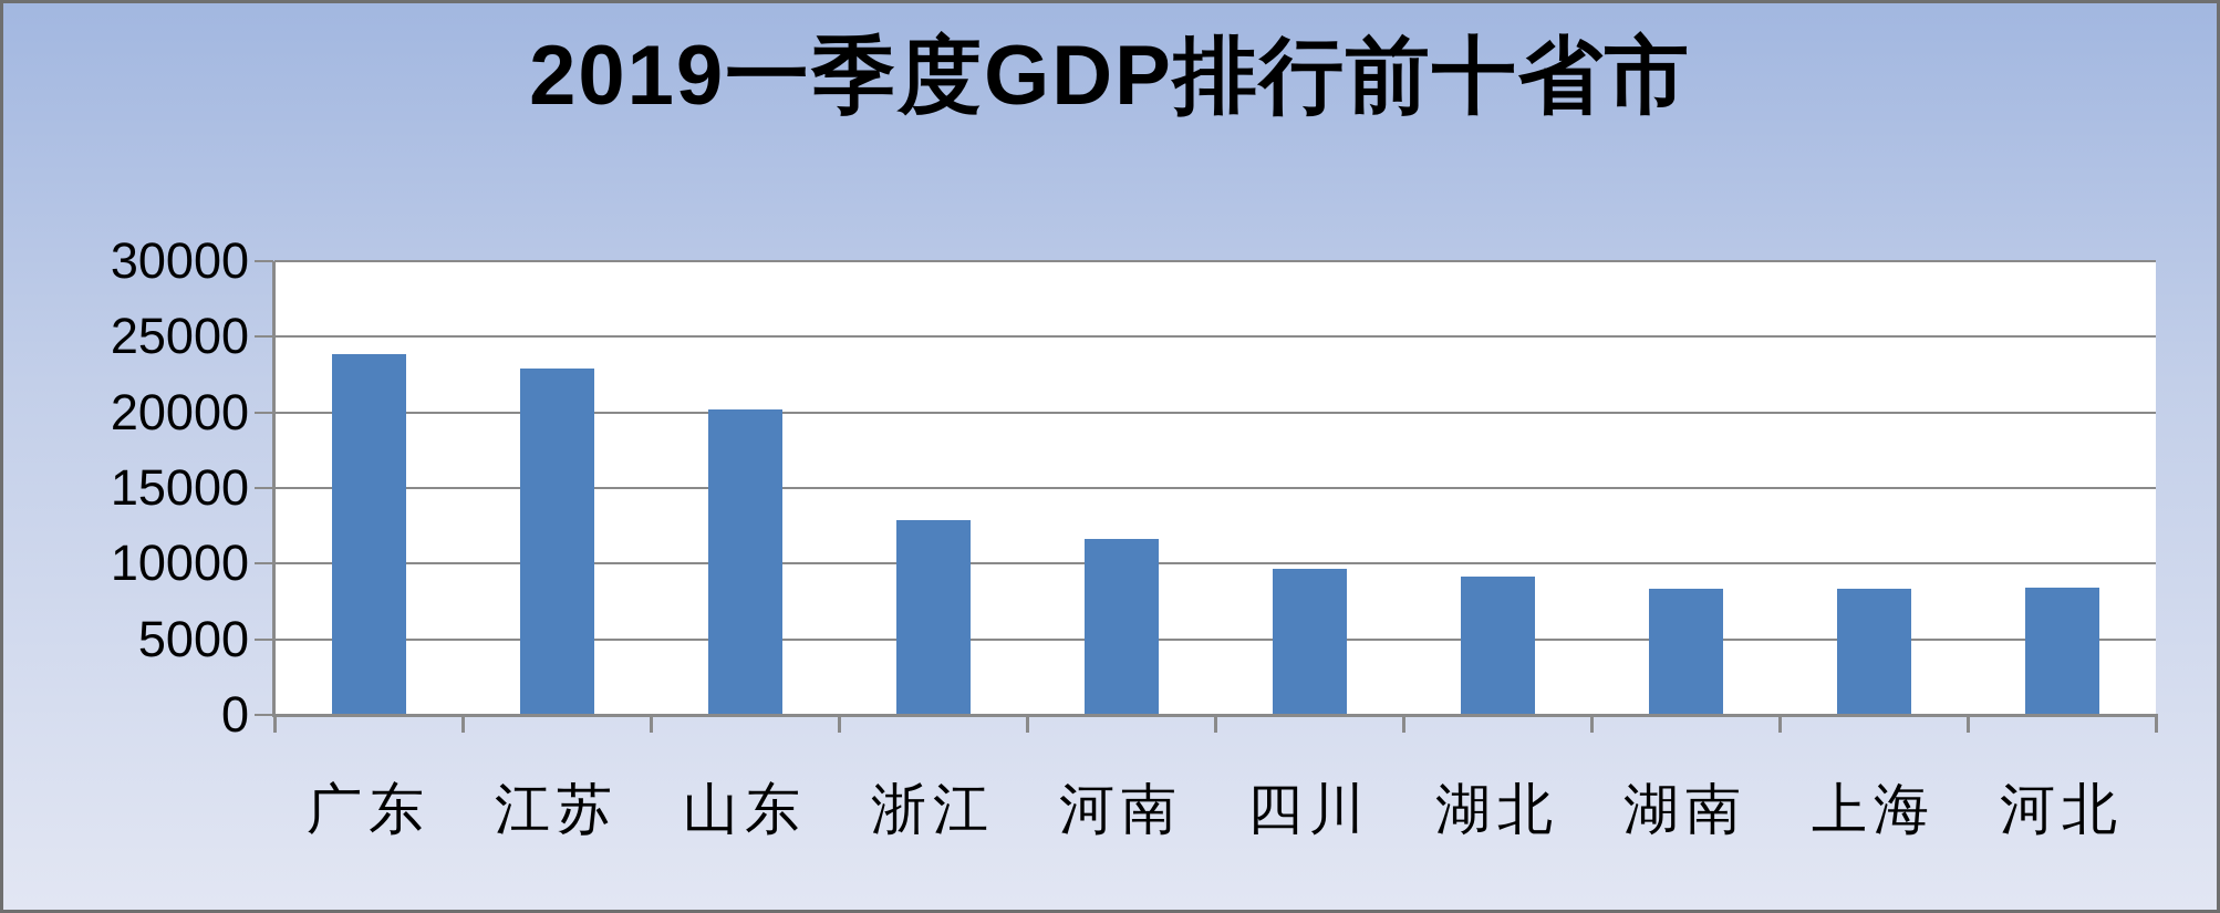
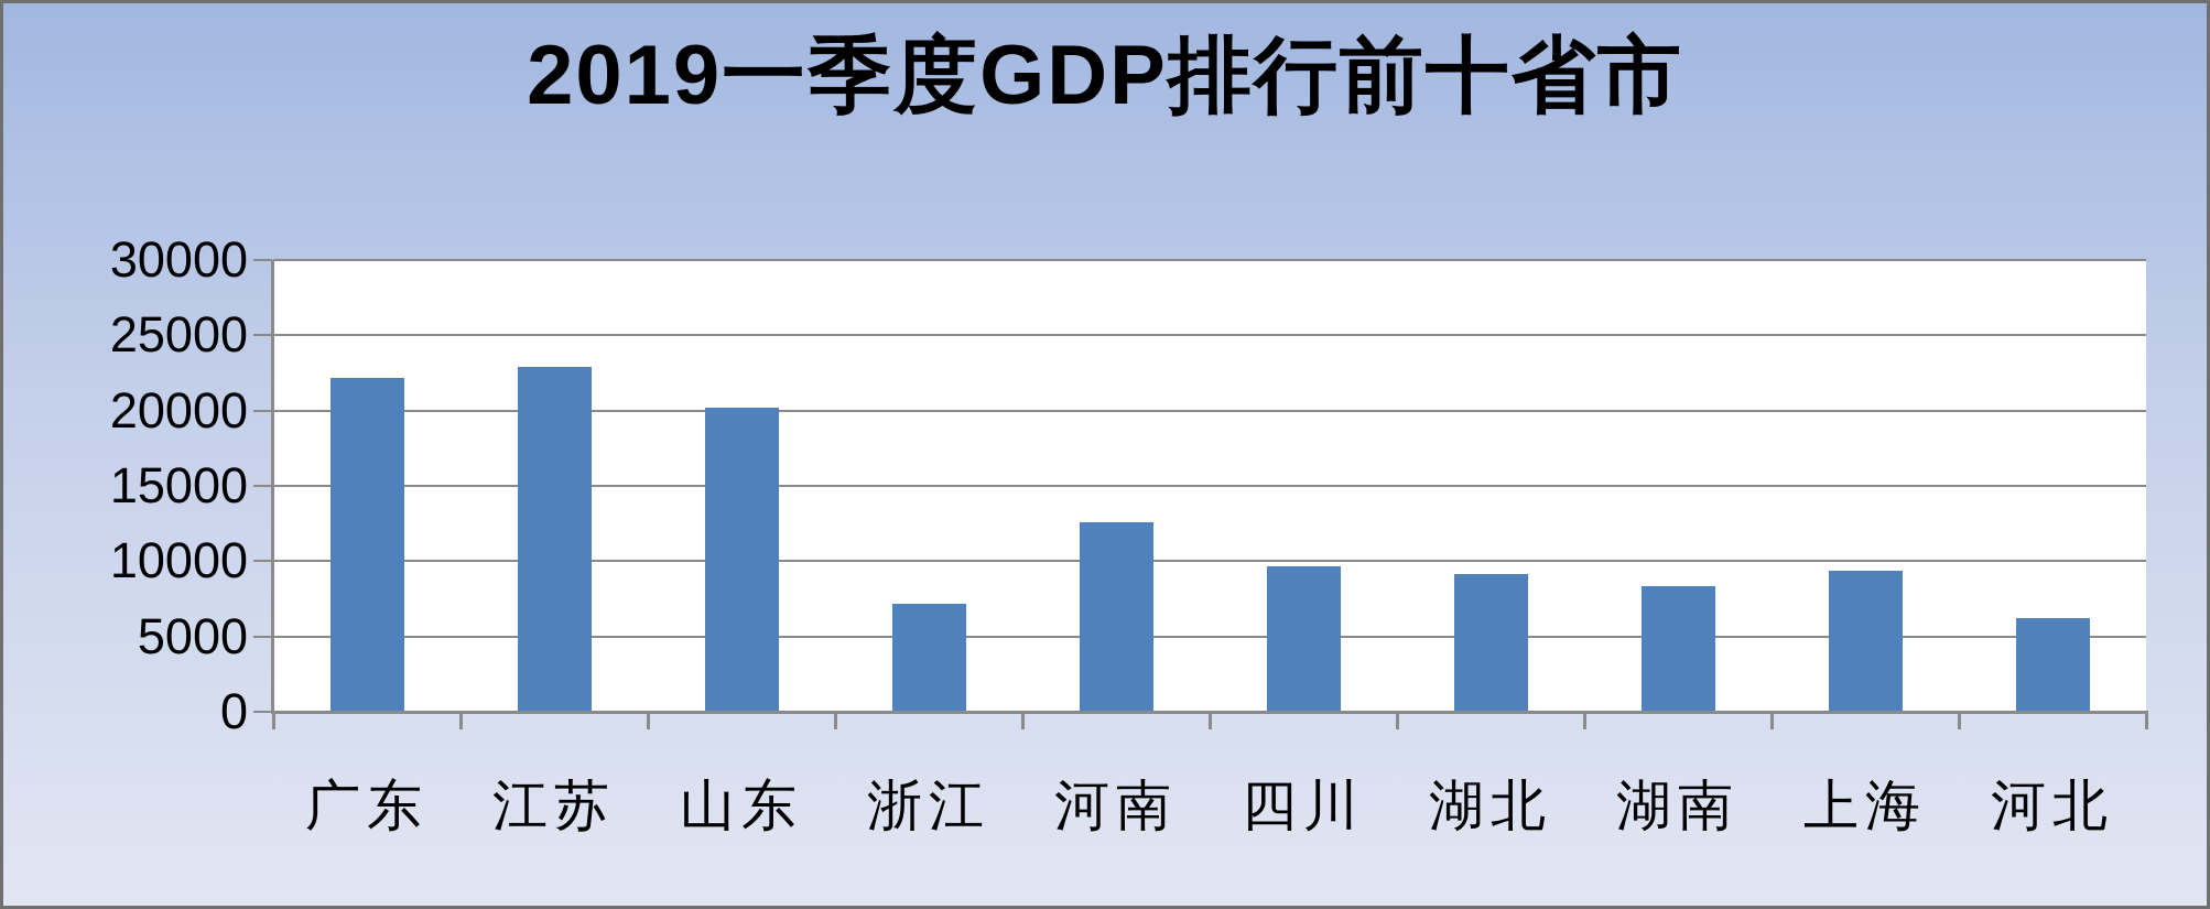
广东: 23900 -> 22200
浙江: 12900 -> 7200
河南: 11600 -> 12600
上海: 8300 -> 9400
河北: 8400 -> 6200
